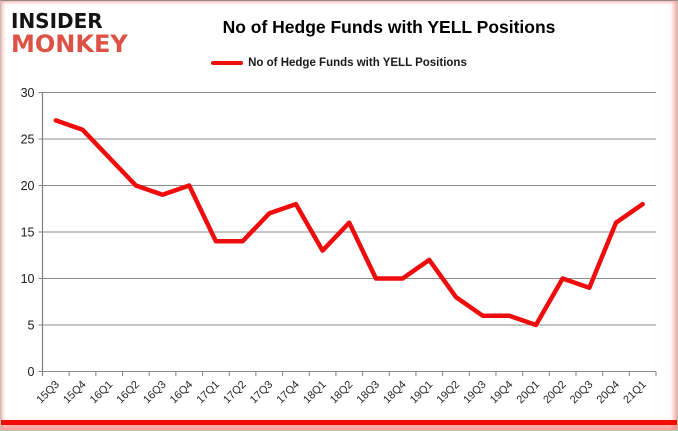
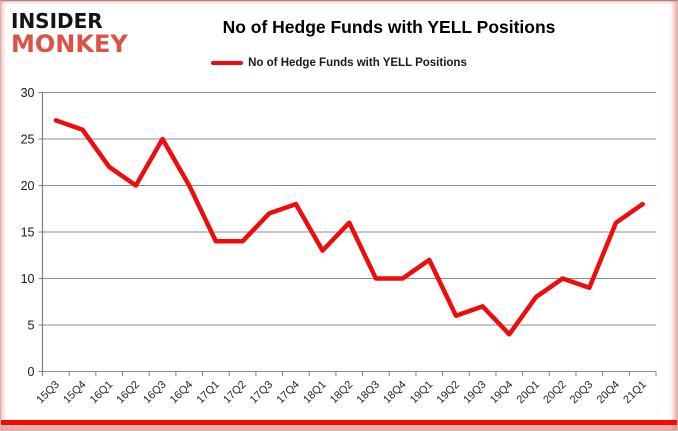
16Q1: 23 -> 22
16Q3: 19 -> 25
19Q2: 8 -> 6
19Q3: 6 -> 7
19Q4: 6 -> 4
20Q1: 5 -> 8
